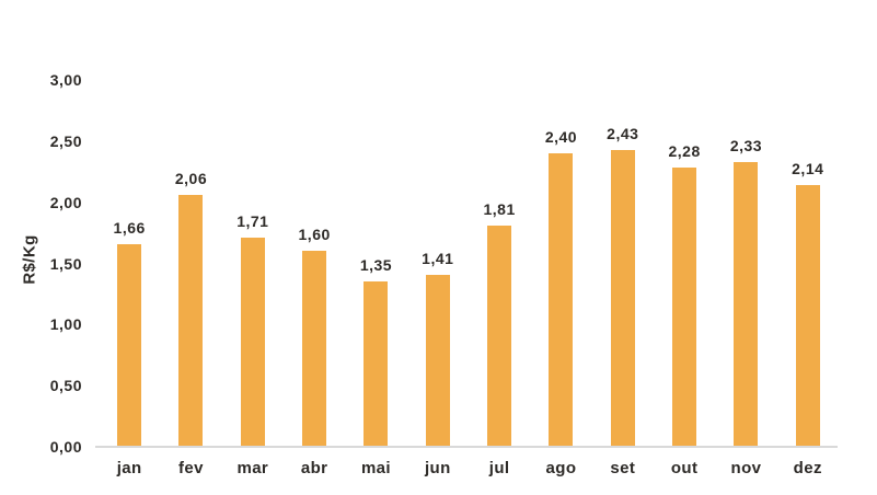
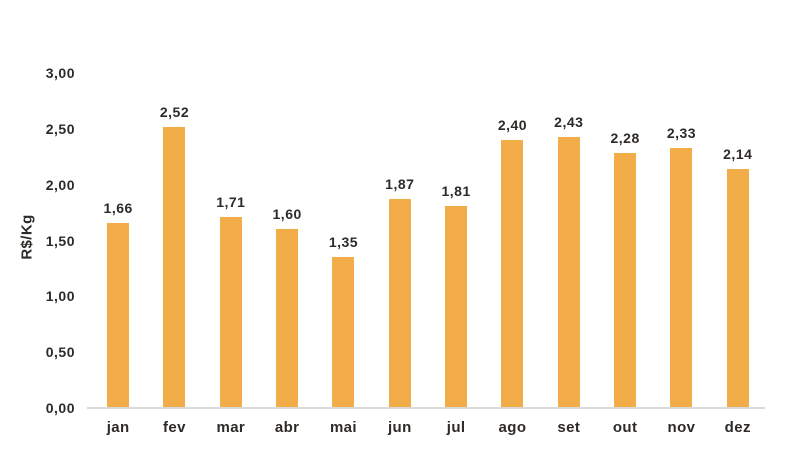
fev: 2,06 -> 2,52
jun: 1,41 -> 1,87
